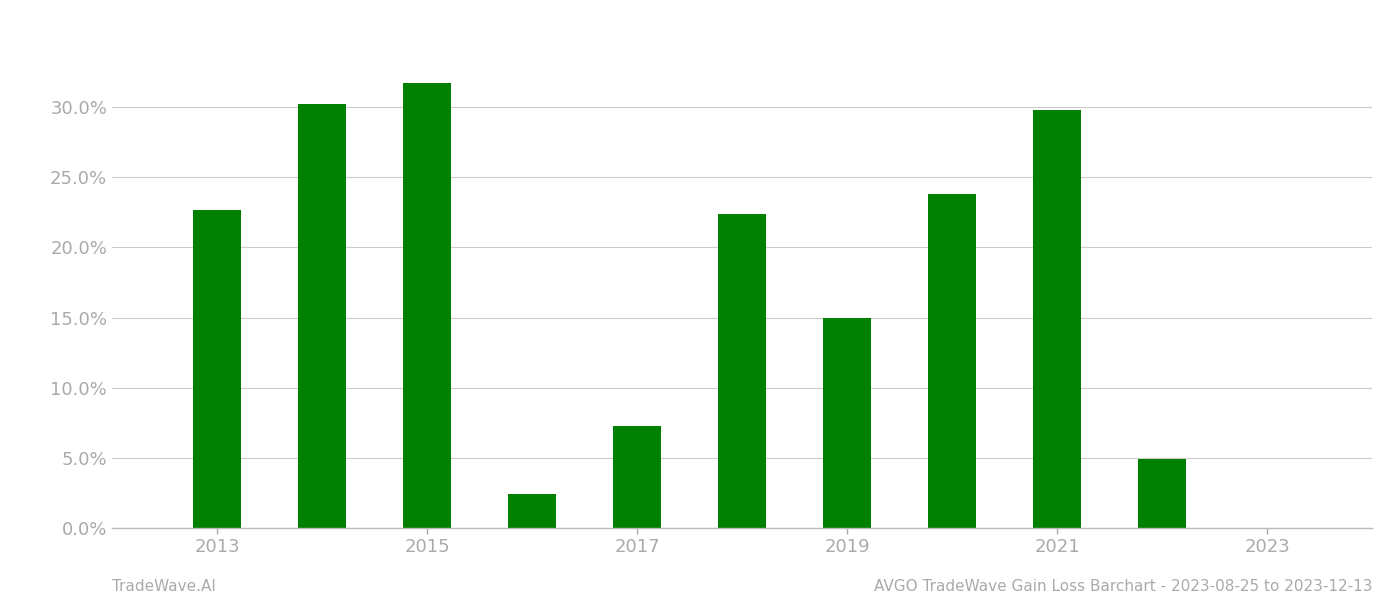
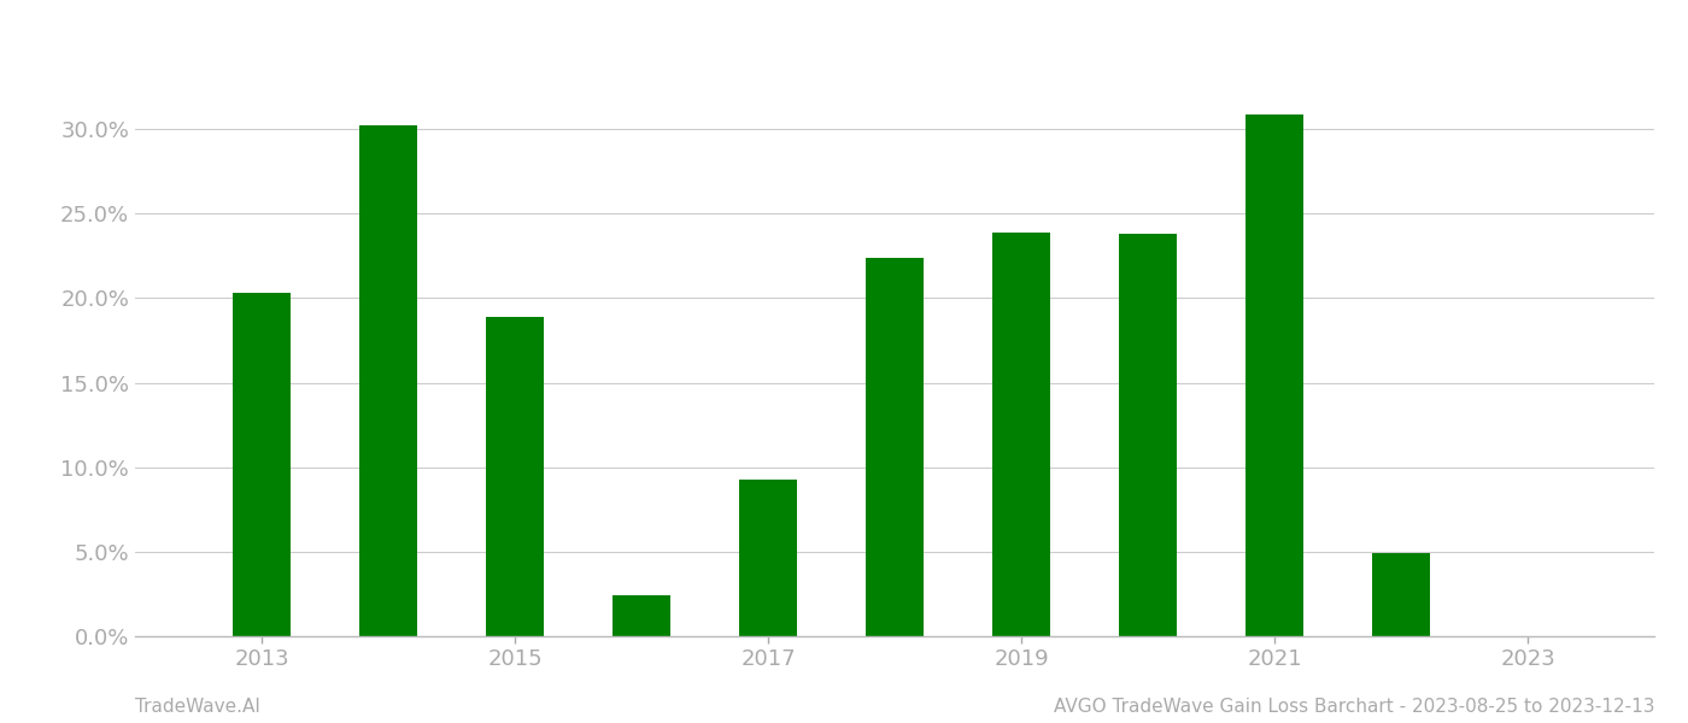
2013: 22.7% -> 20.3%
2015: 31.7% -> 18.9%
2017: 7.3% -> 9.3%
2019: 15.0% -> 23.9%
2021: 29.8% -> 30.9%
